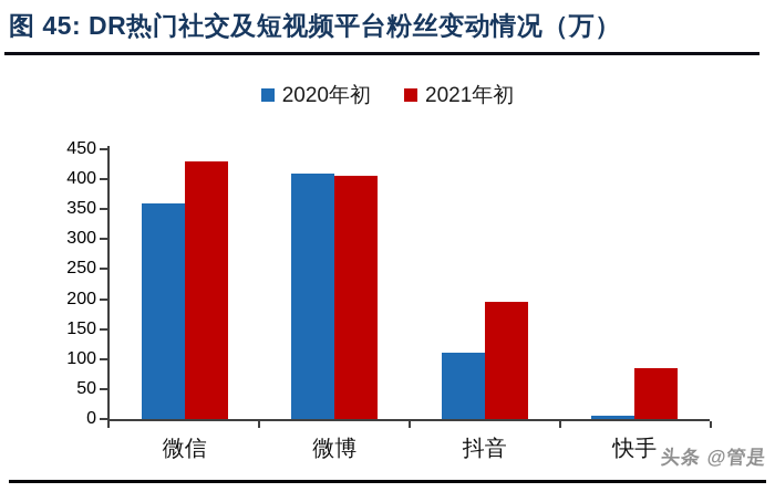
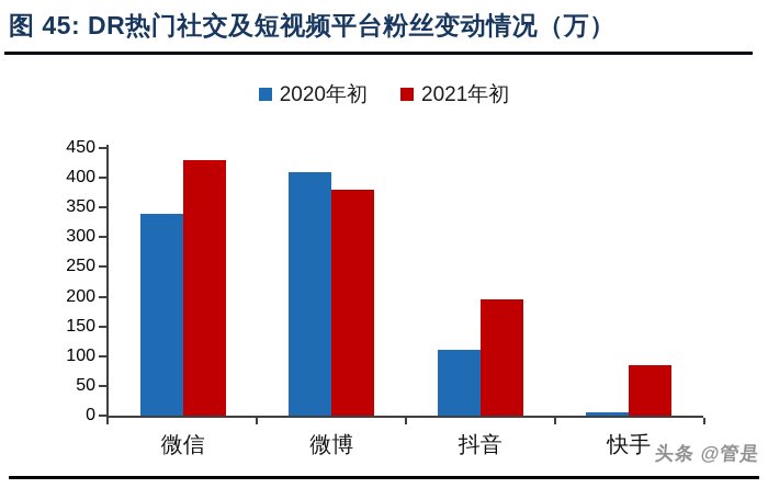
2020年初/微信: 360 -> 340
2021年初/微博: 400 -> 380
